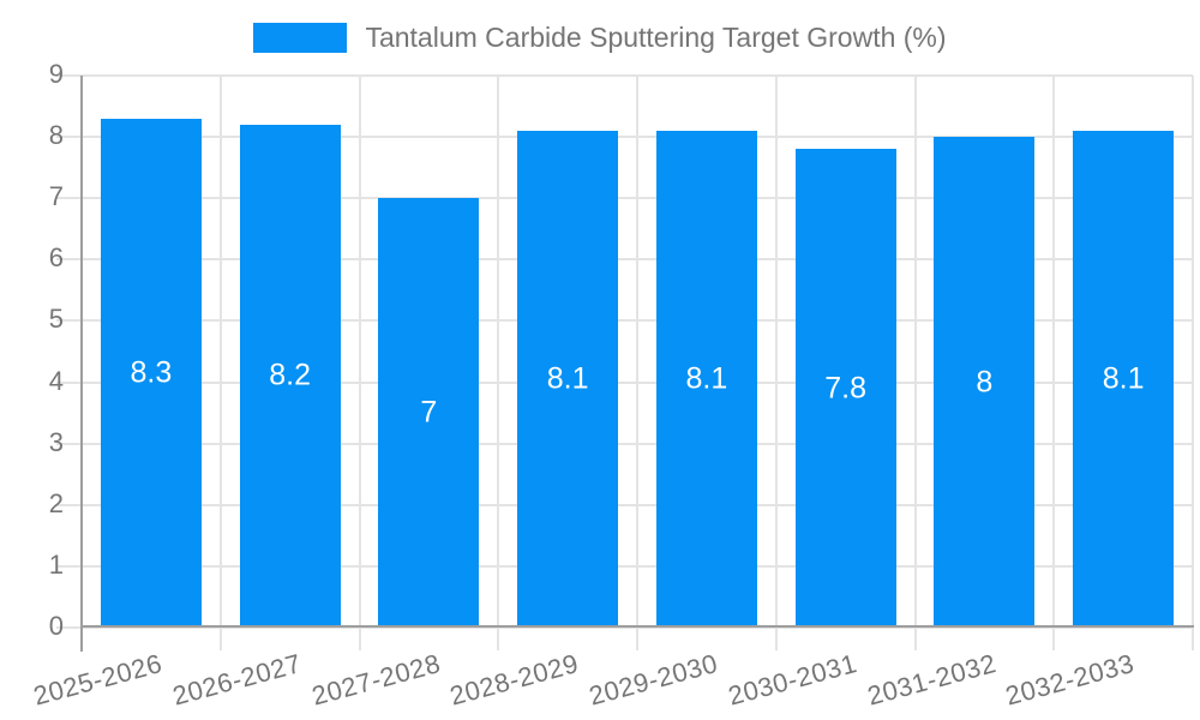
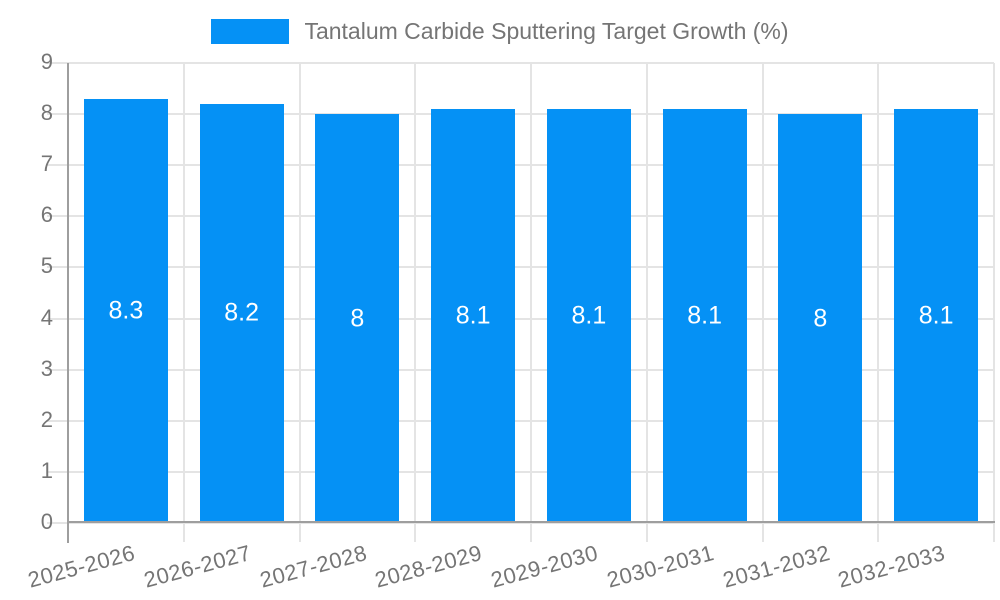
2027-2028: 7 -> 8
2030-2031: 7.8 -> 8.1
